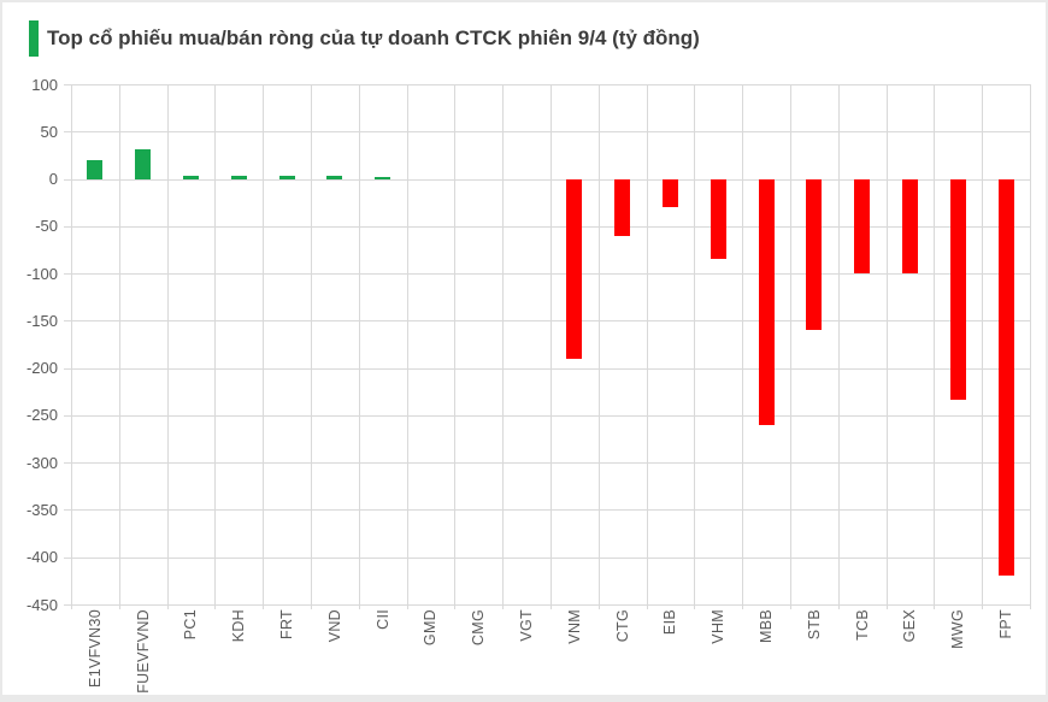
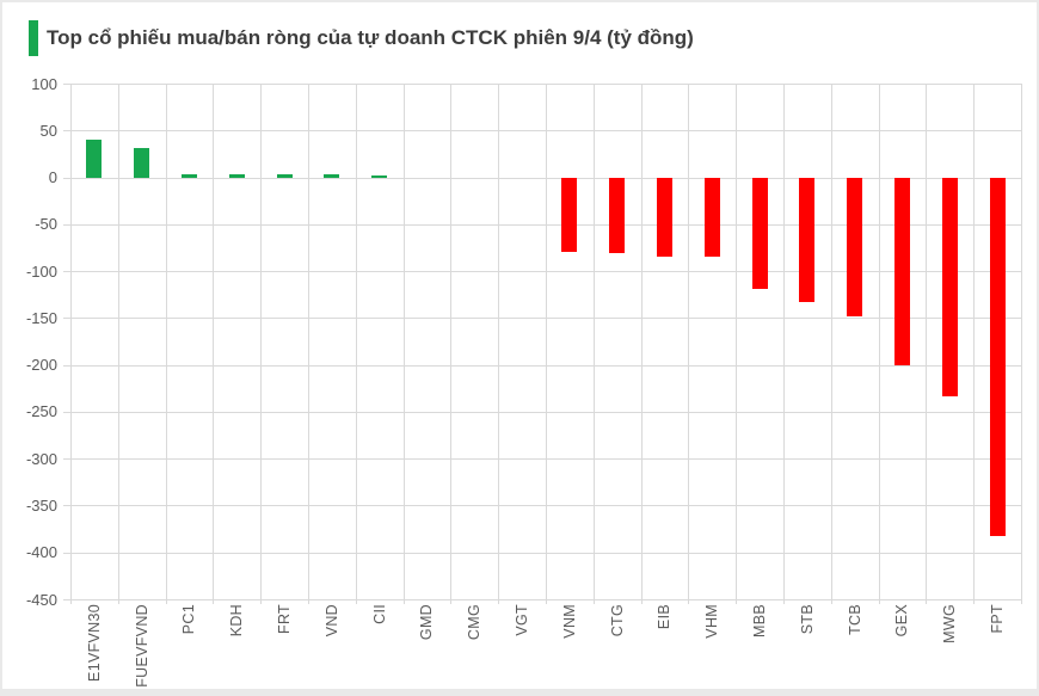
E1VFVN30: 20 -> 40
VNM: -190 -> -80
CTG: -60 -> -80
EIB: -30 -> -80
MBB: -260 -> -120
STB: -160 -> -130
TCB: -100 -> -150
GEX: -100 -> -200
FPT: -420 -> -380
